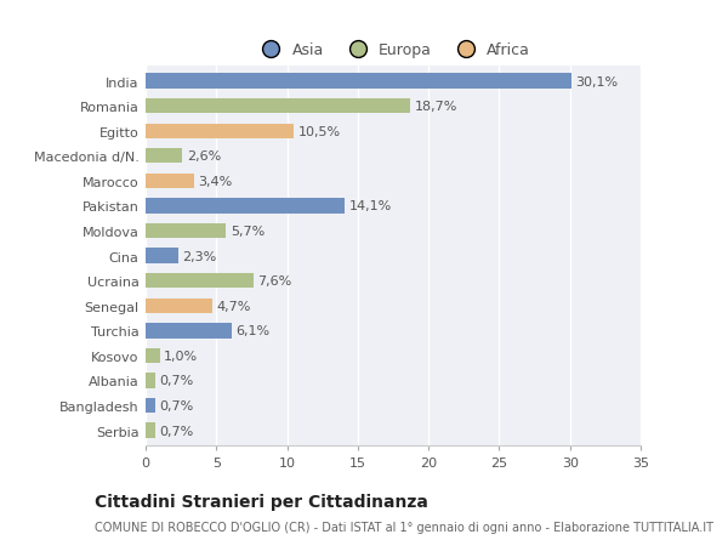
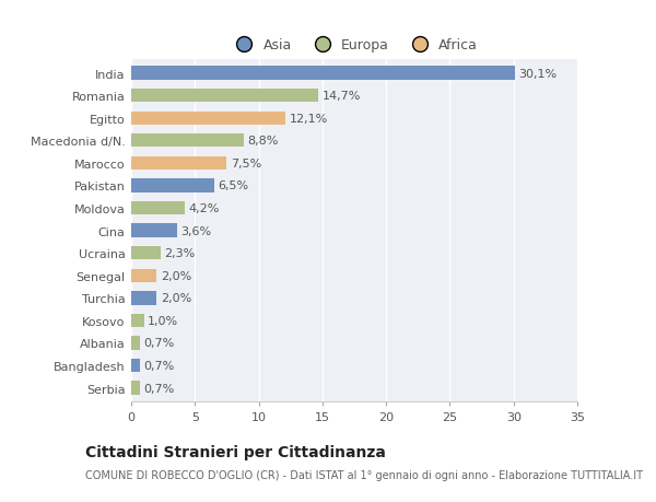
Romania: 18,7% -> 14,7%
Egitto: 10,5% -> 12,1%
Macedonia d/N.: 2,6% -> 8,8%
Marocco: 3,4% -> 7,5%
Pakistan: 14,1% -> 6,5%
Moldova: 5,7% -> 4,2%
Cina: 2,3% -> 3,6%
Ucraina: 7,6% -> 2,3%
Senegal: 4,7% -> 2,0%
Turchia: 6,1% -> 2,0%
